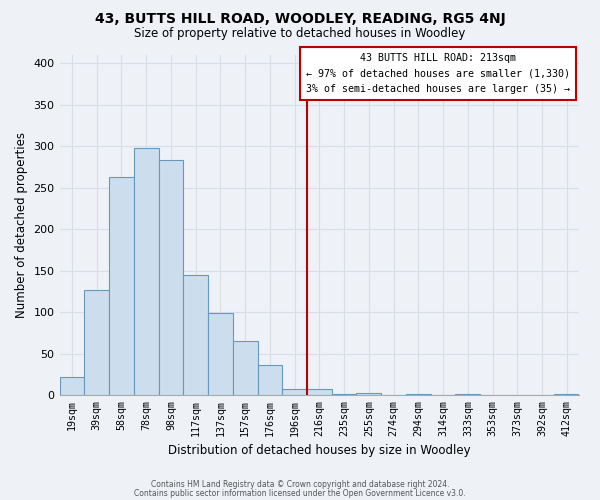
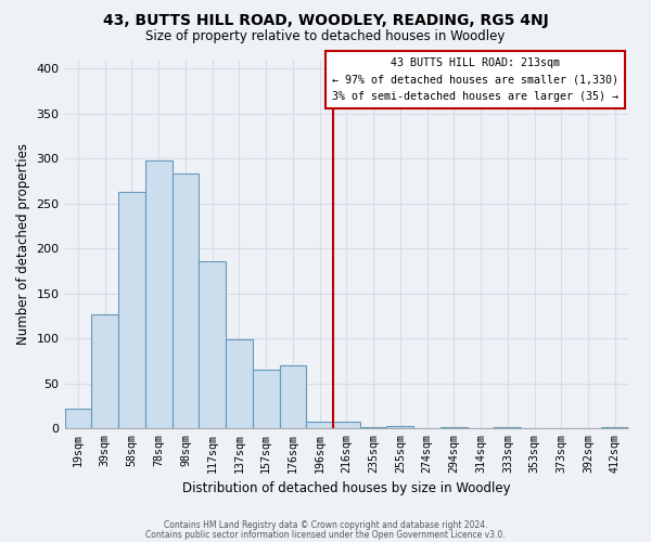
117sqm: 145 -> 186
176sqm: 37 -> 70
